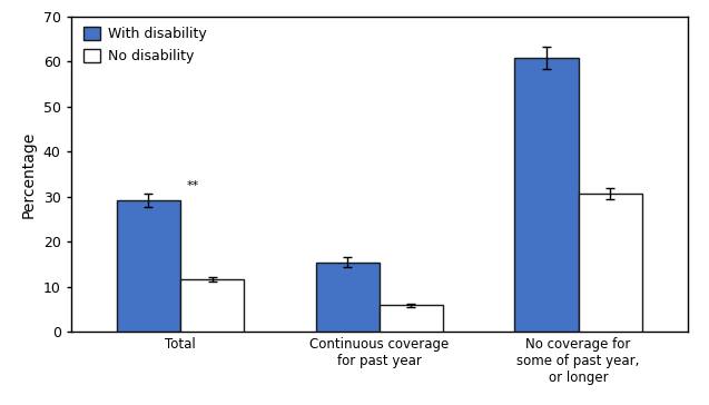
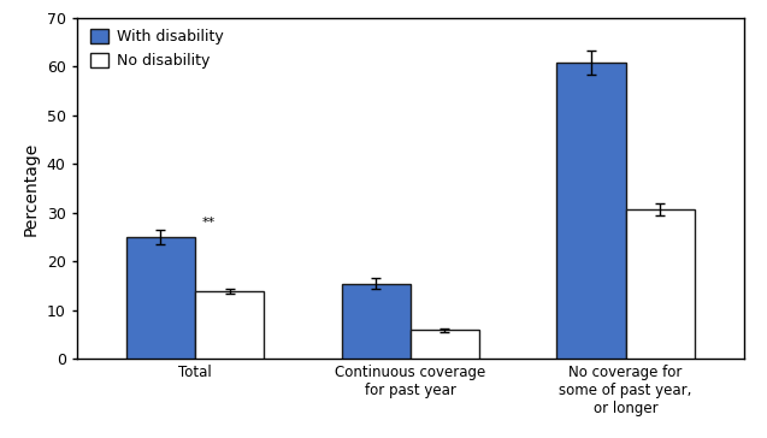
With disability/Total: 29.3 -> 25.0
No disability/Total: 11.7 -> 14.0
